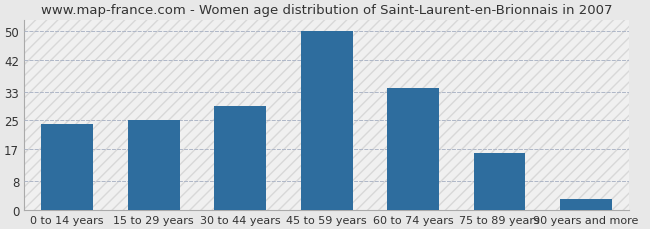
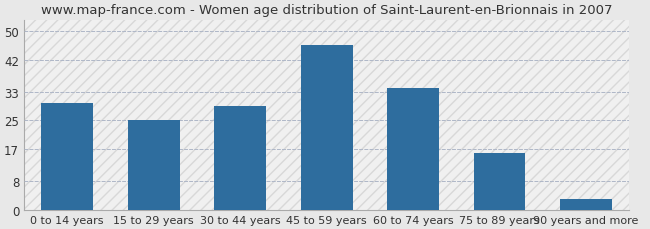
0 to 14 years: 24 -> 30
45 to 59 years: 50 -> 46
